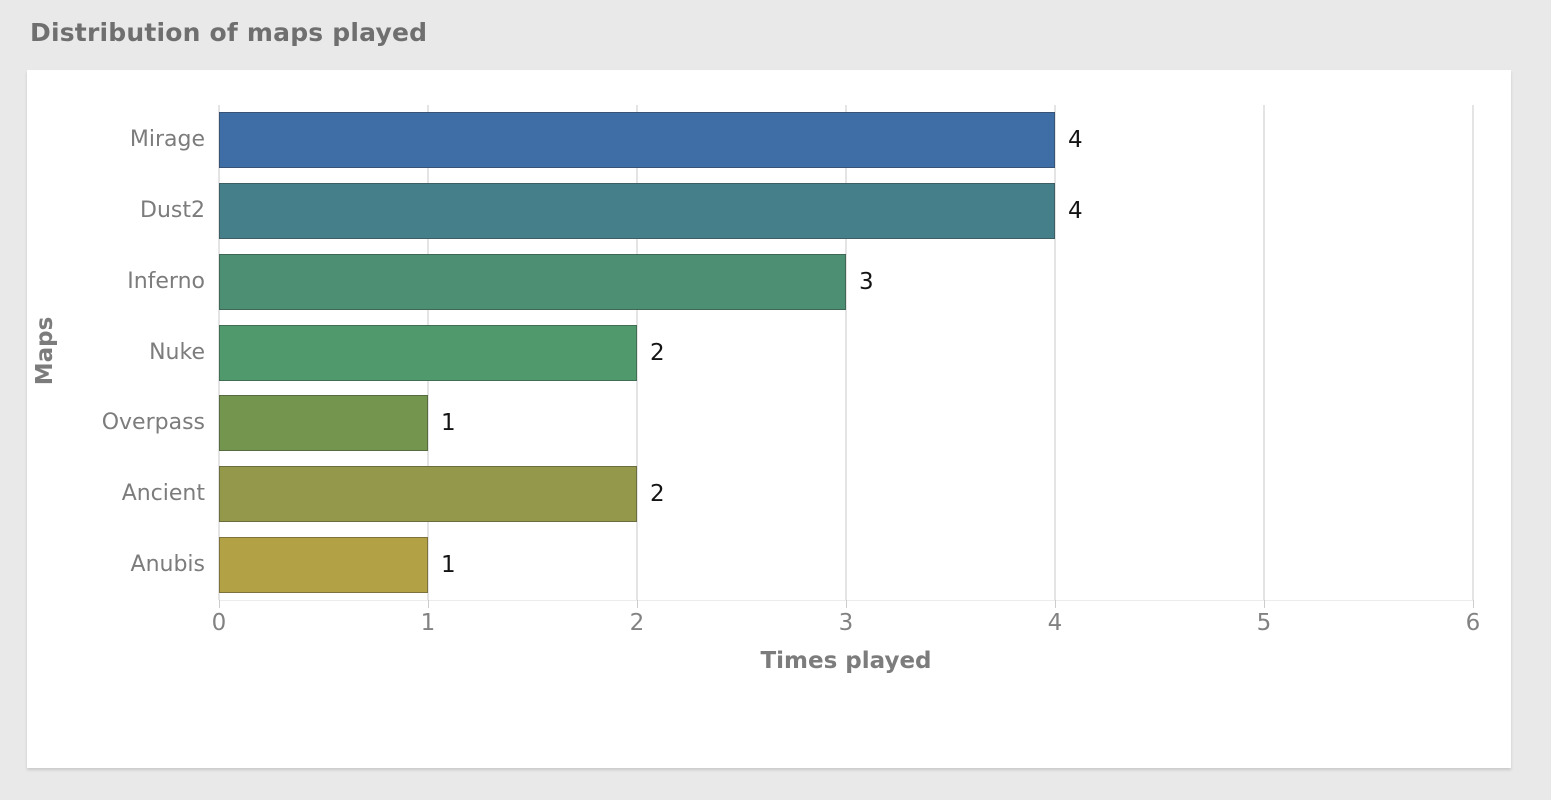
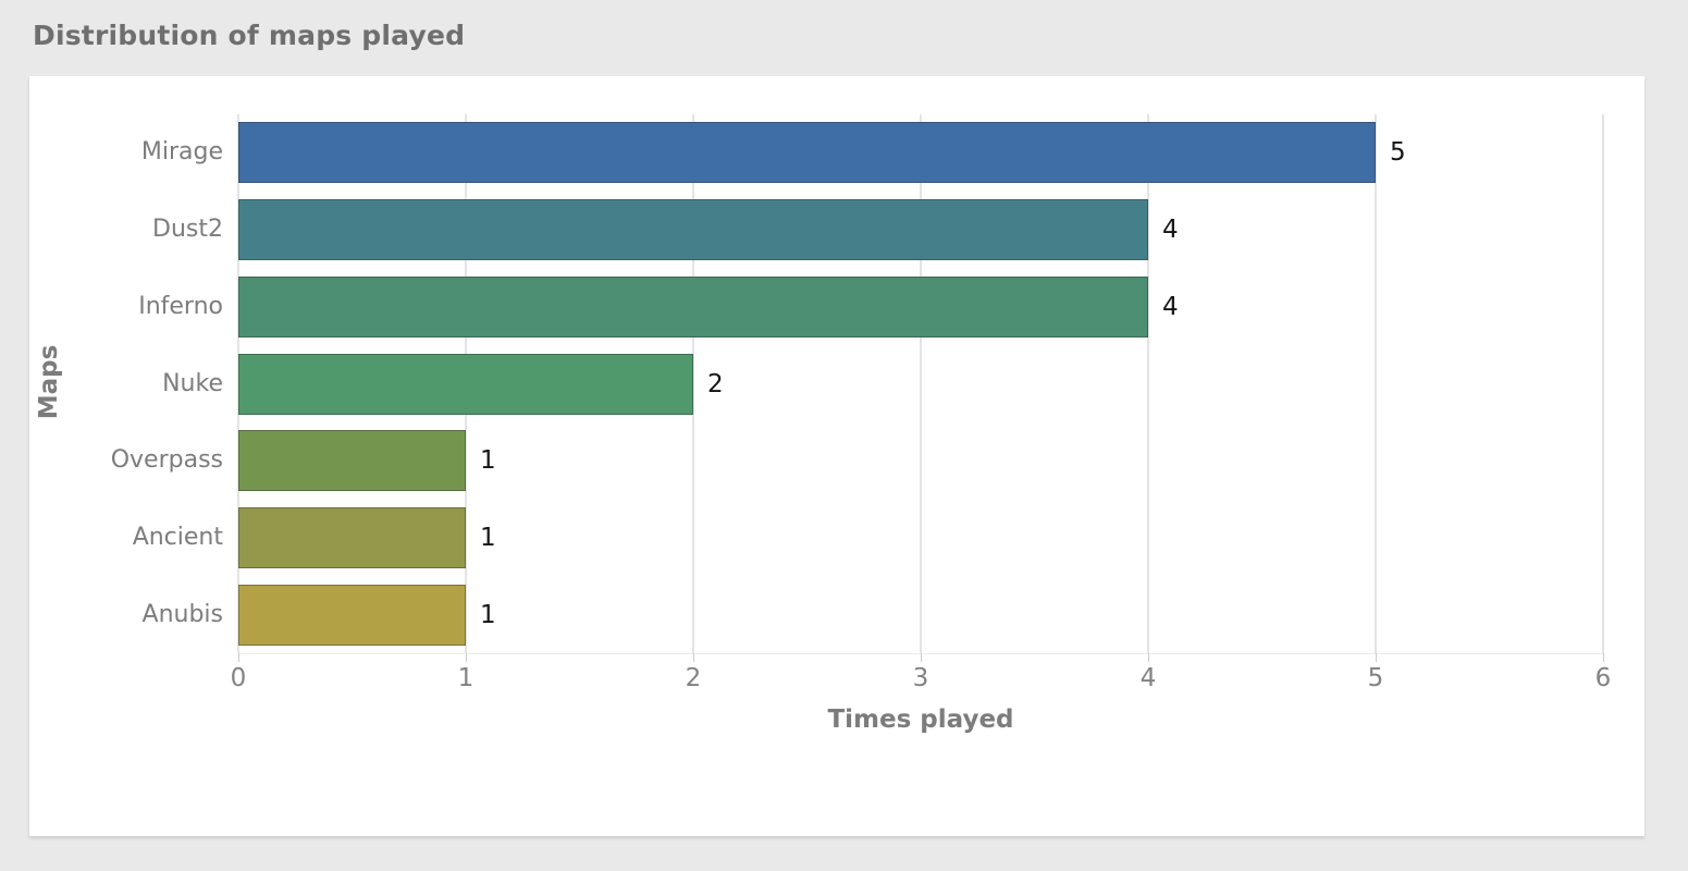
Mirage: 4 -> 5
Inferno: 3 -> 4
Ancient: 2 -> 1
